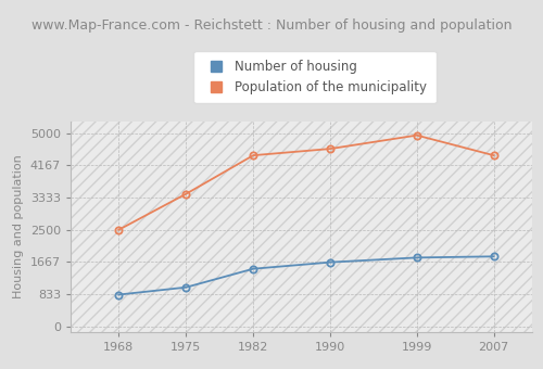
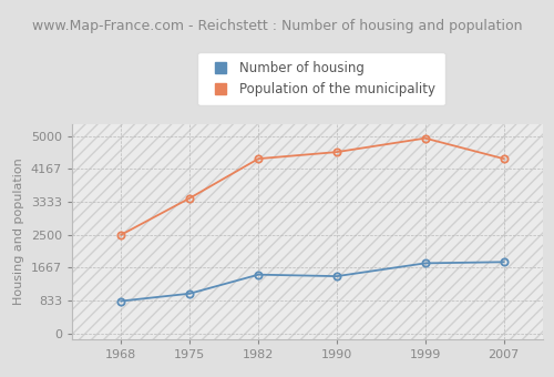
Number of housing/1990: 1660 -> 1450
